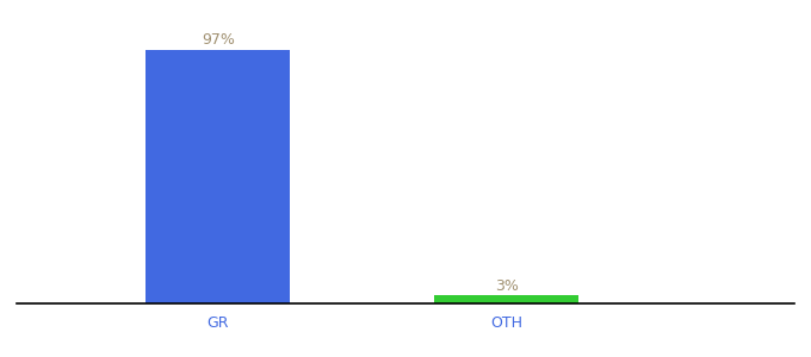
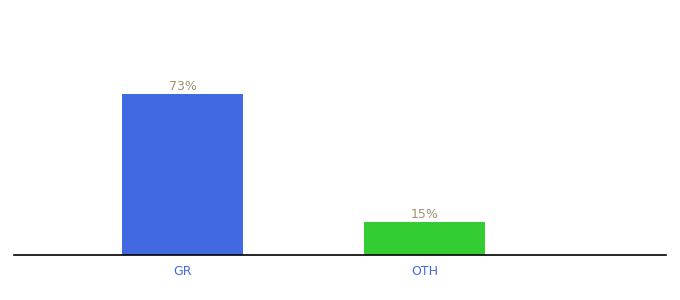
GR: 97% -> 73%
OTH: 3% -> 15%
